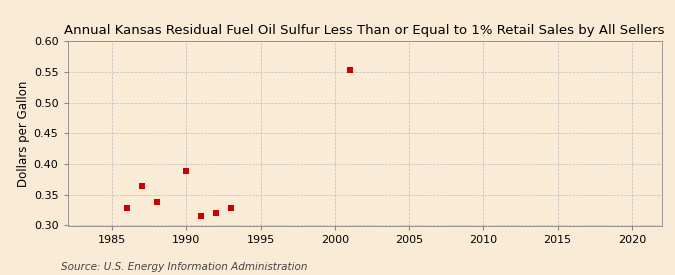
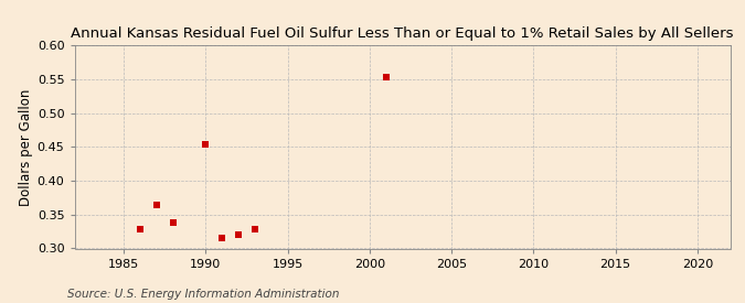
1990: 0.389 -> 0.454
